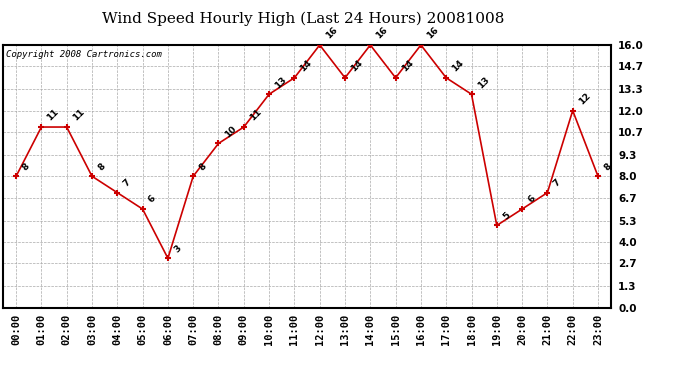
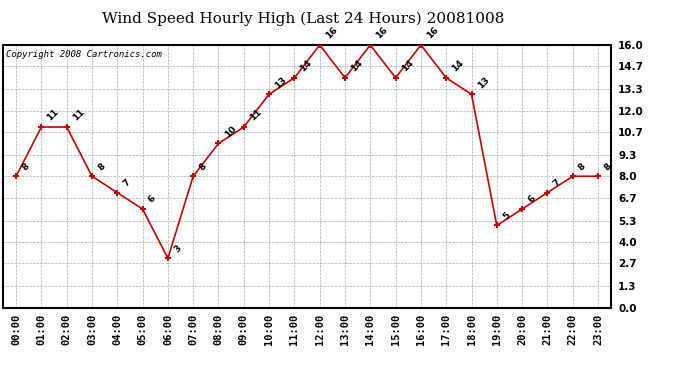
22:00: 12 -> 8
